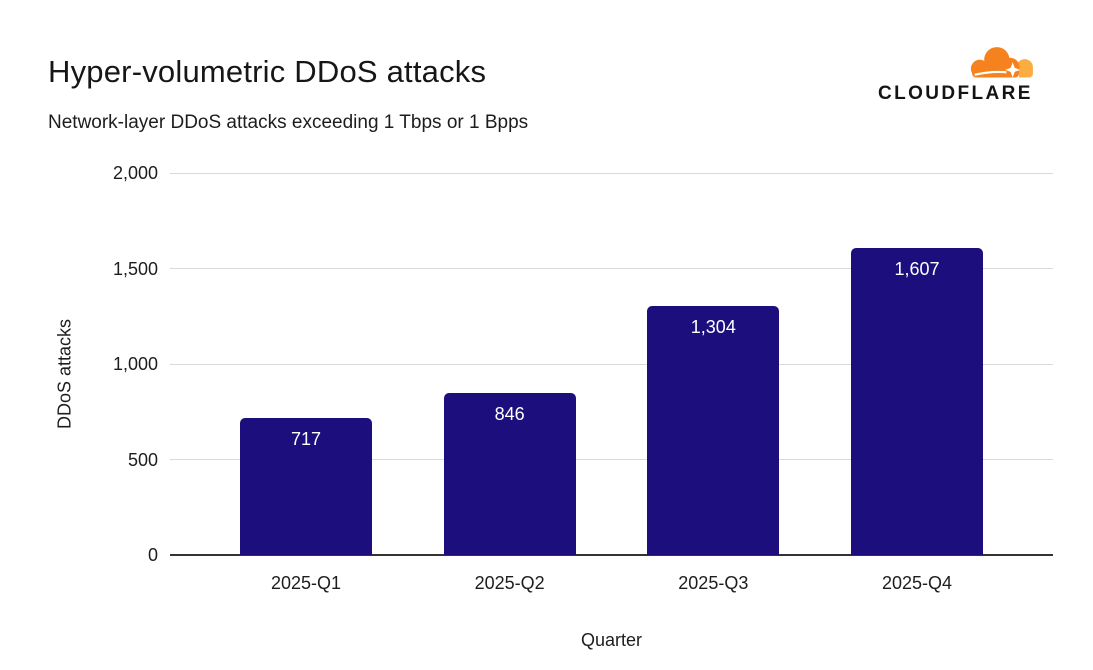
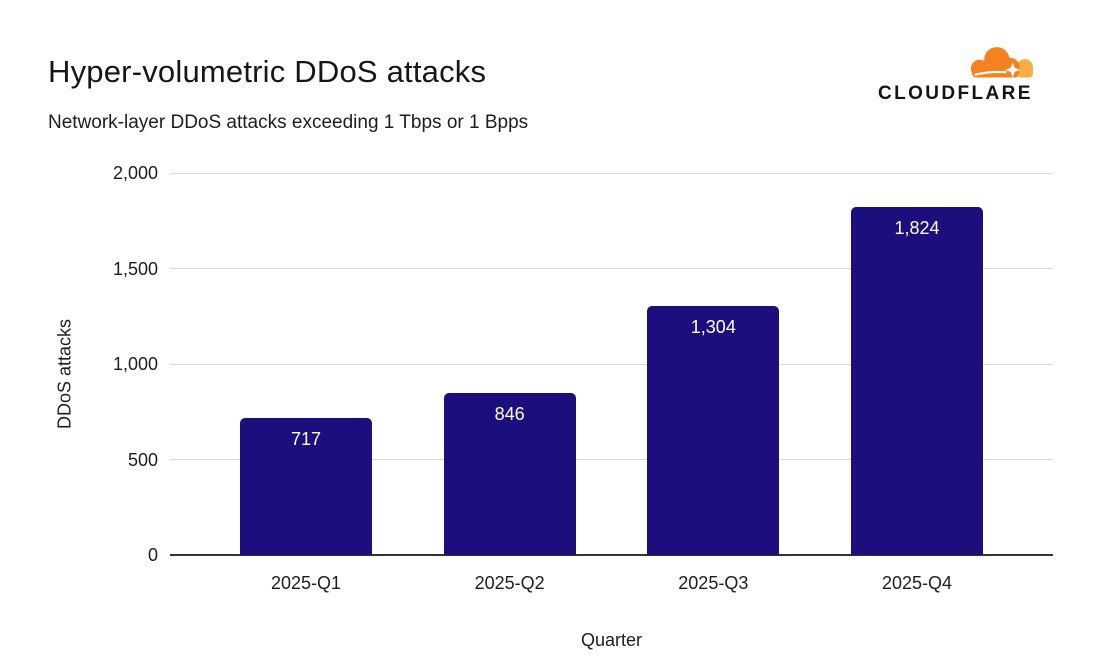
2025-Q4: 1,607 -> 1,824
